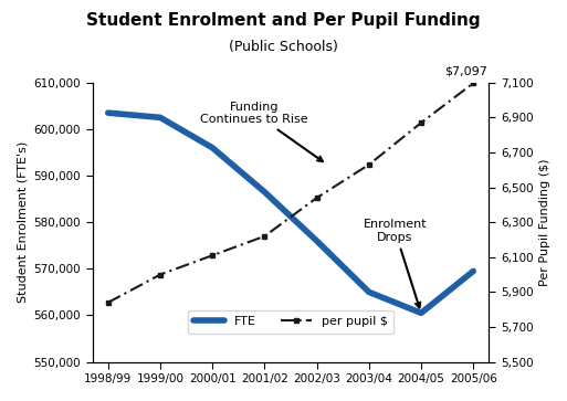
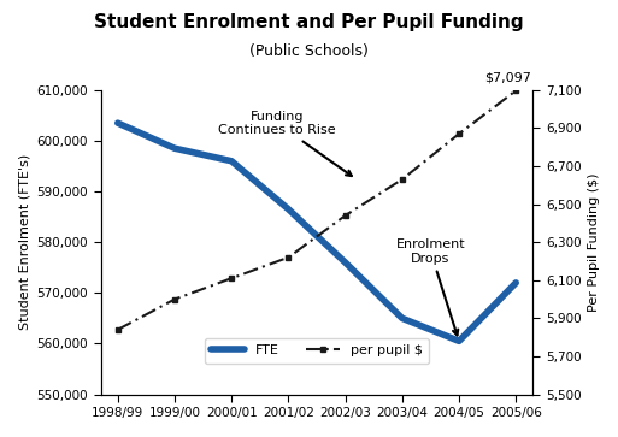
FTE/1999/00: 602,500 -> 598,500
FTE/2005/06: 569,500 -> 572,000
